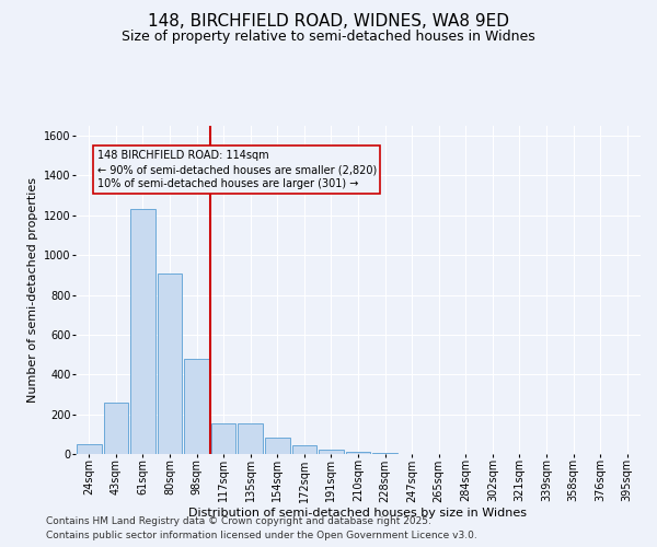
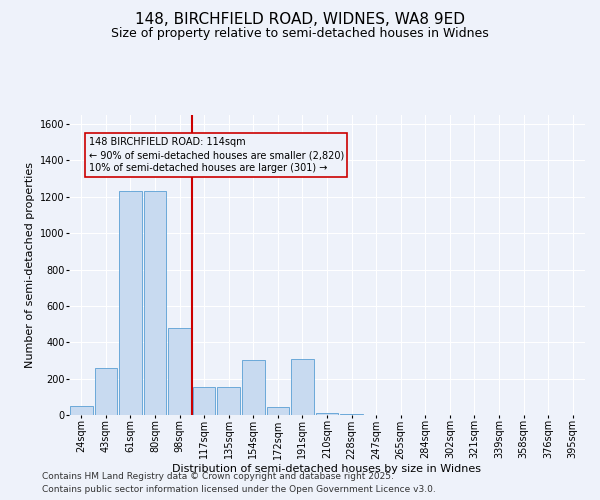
80sqm: 910 -> 1230
154sqm: 80 -> 300
191sqm: 20 -> 310
